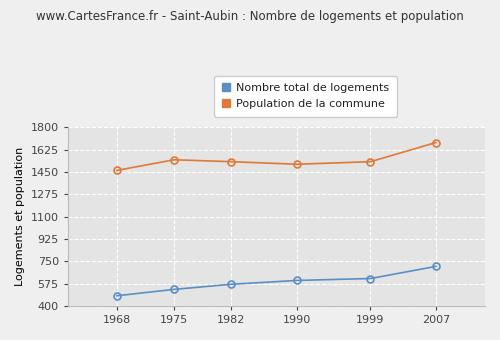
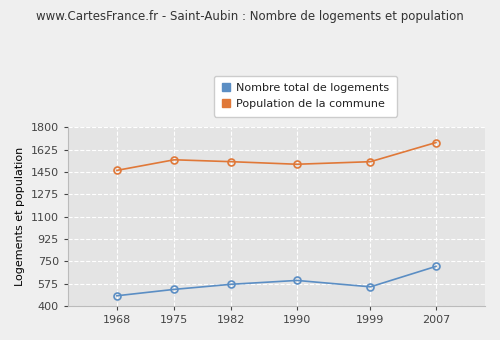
Nombre total de logements/1999: 620 -> 550
